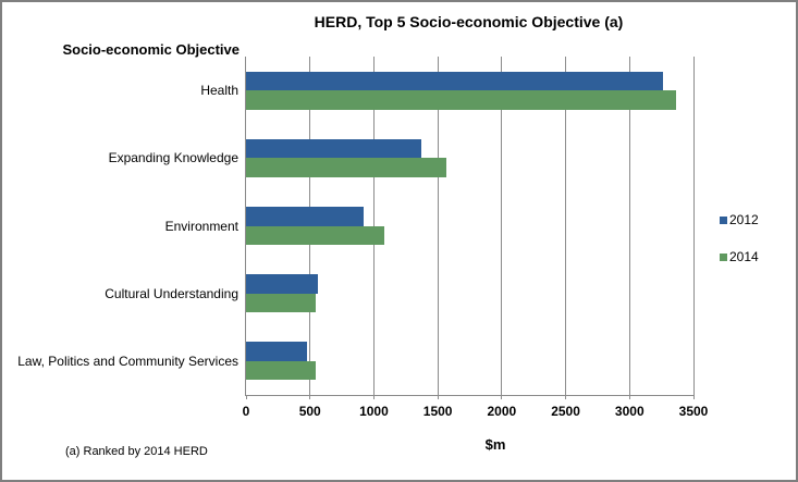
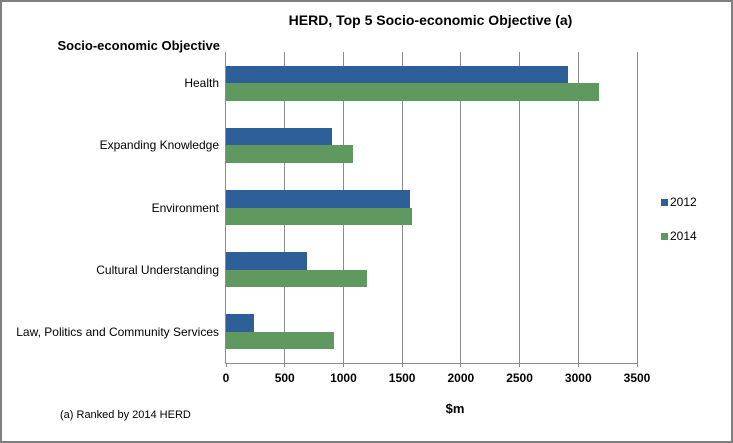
2012/Health: 3260 -> 2910
2014/Health: 3360 -> 3180
2012/Expanding Knowledge: 1380 -> 900
2014/Expanding Knowledge: 1560 -> 1080
2012/Environment: 920 -> 1570
2014/Environment: 1080 -> 1580
2012/Cultural Understanding: 560 -> 690
2014/Cultural Understanding: 540 -> 1200
2012/Law, Politics and Community Services: 480 -> 240
2014/Law, Politics and Community Services: 540 -> 920
